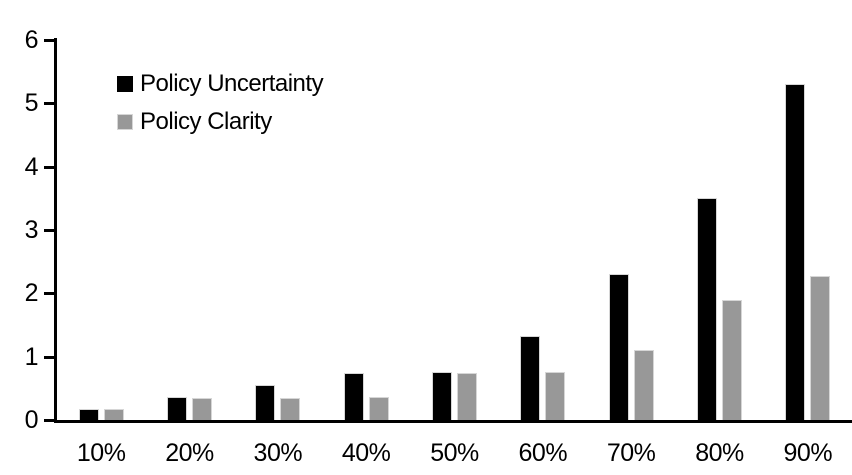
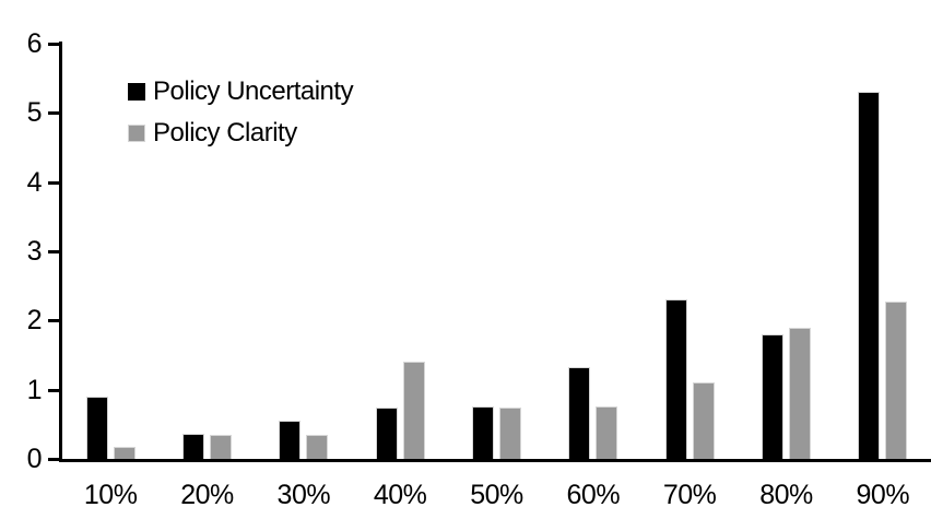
Policy Uncertainty/10%: 0.2 -> 0.9
Policy Clarity/40%: 0.4 -> 1.4
Policy Uncertainty/80%: 3.5 -> 1.8
